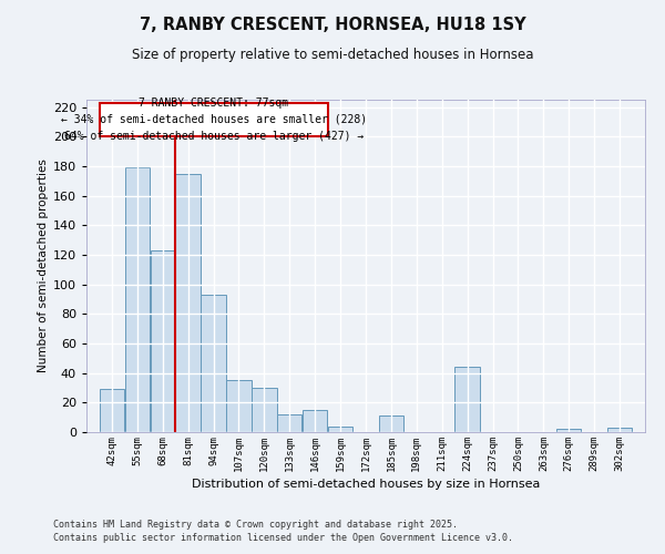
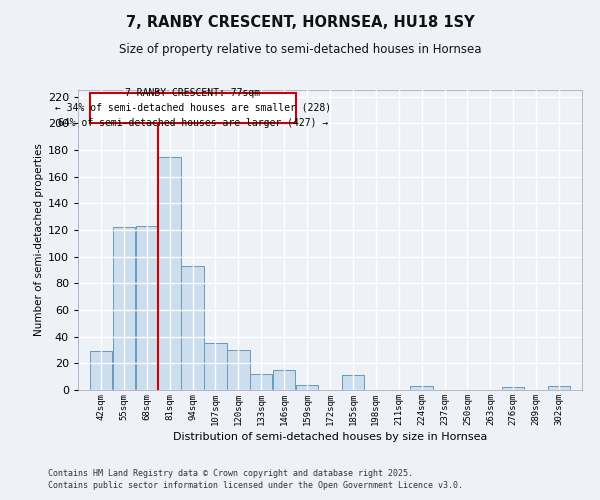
55sqm: 179 -> 122
224sqm: 44 -> 3
